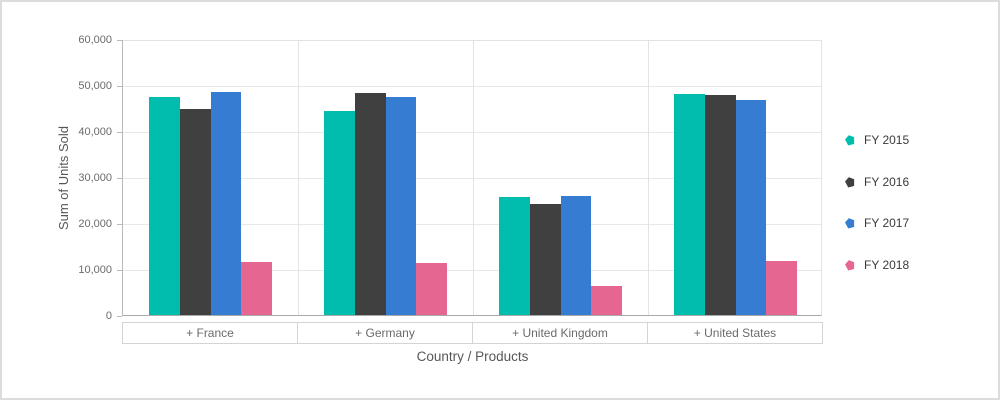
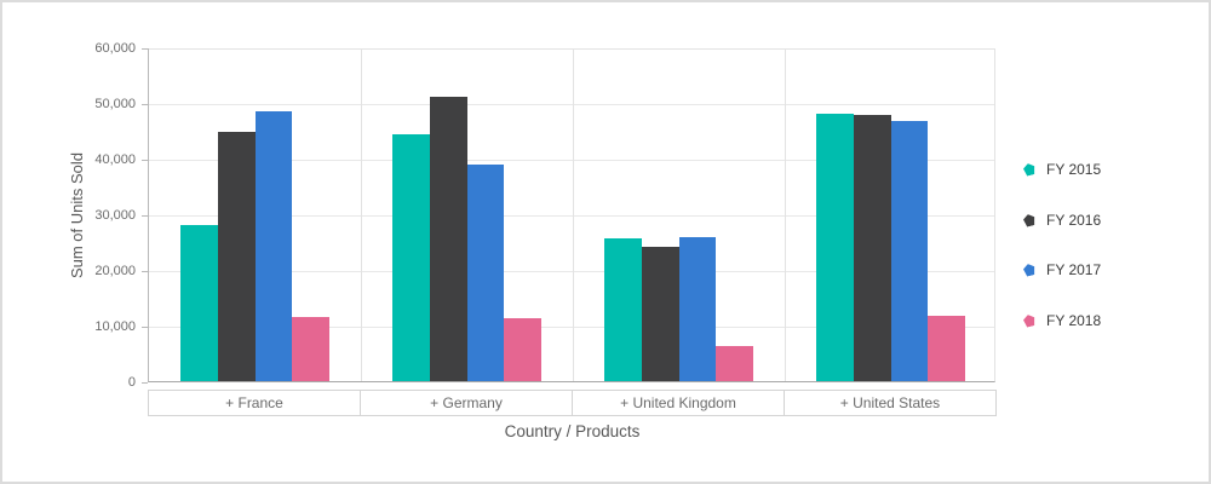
FY 2015/+ France: 47000 -> 28000
FY 2016/+ Germany: 48000 -> 51000
FY 2017/+ Germany: 47000 -> 39000
